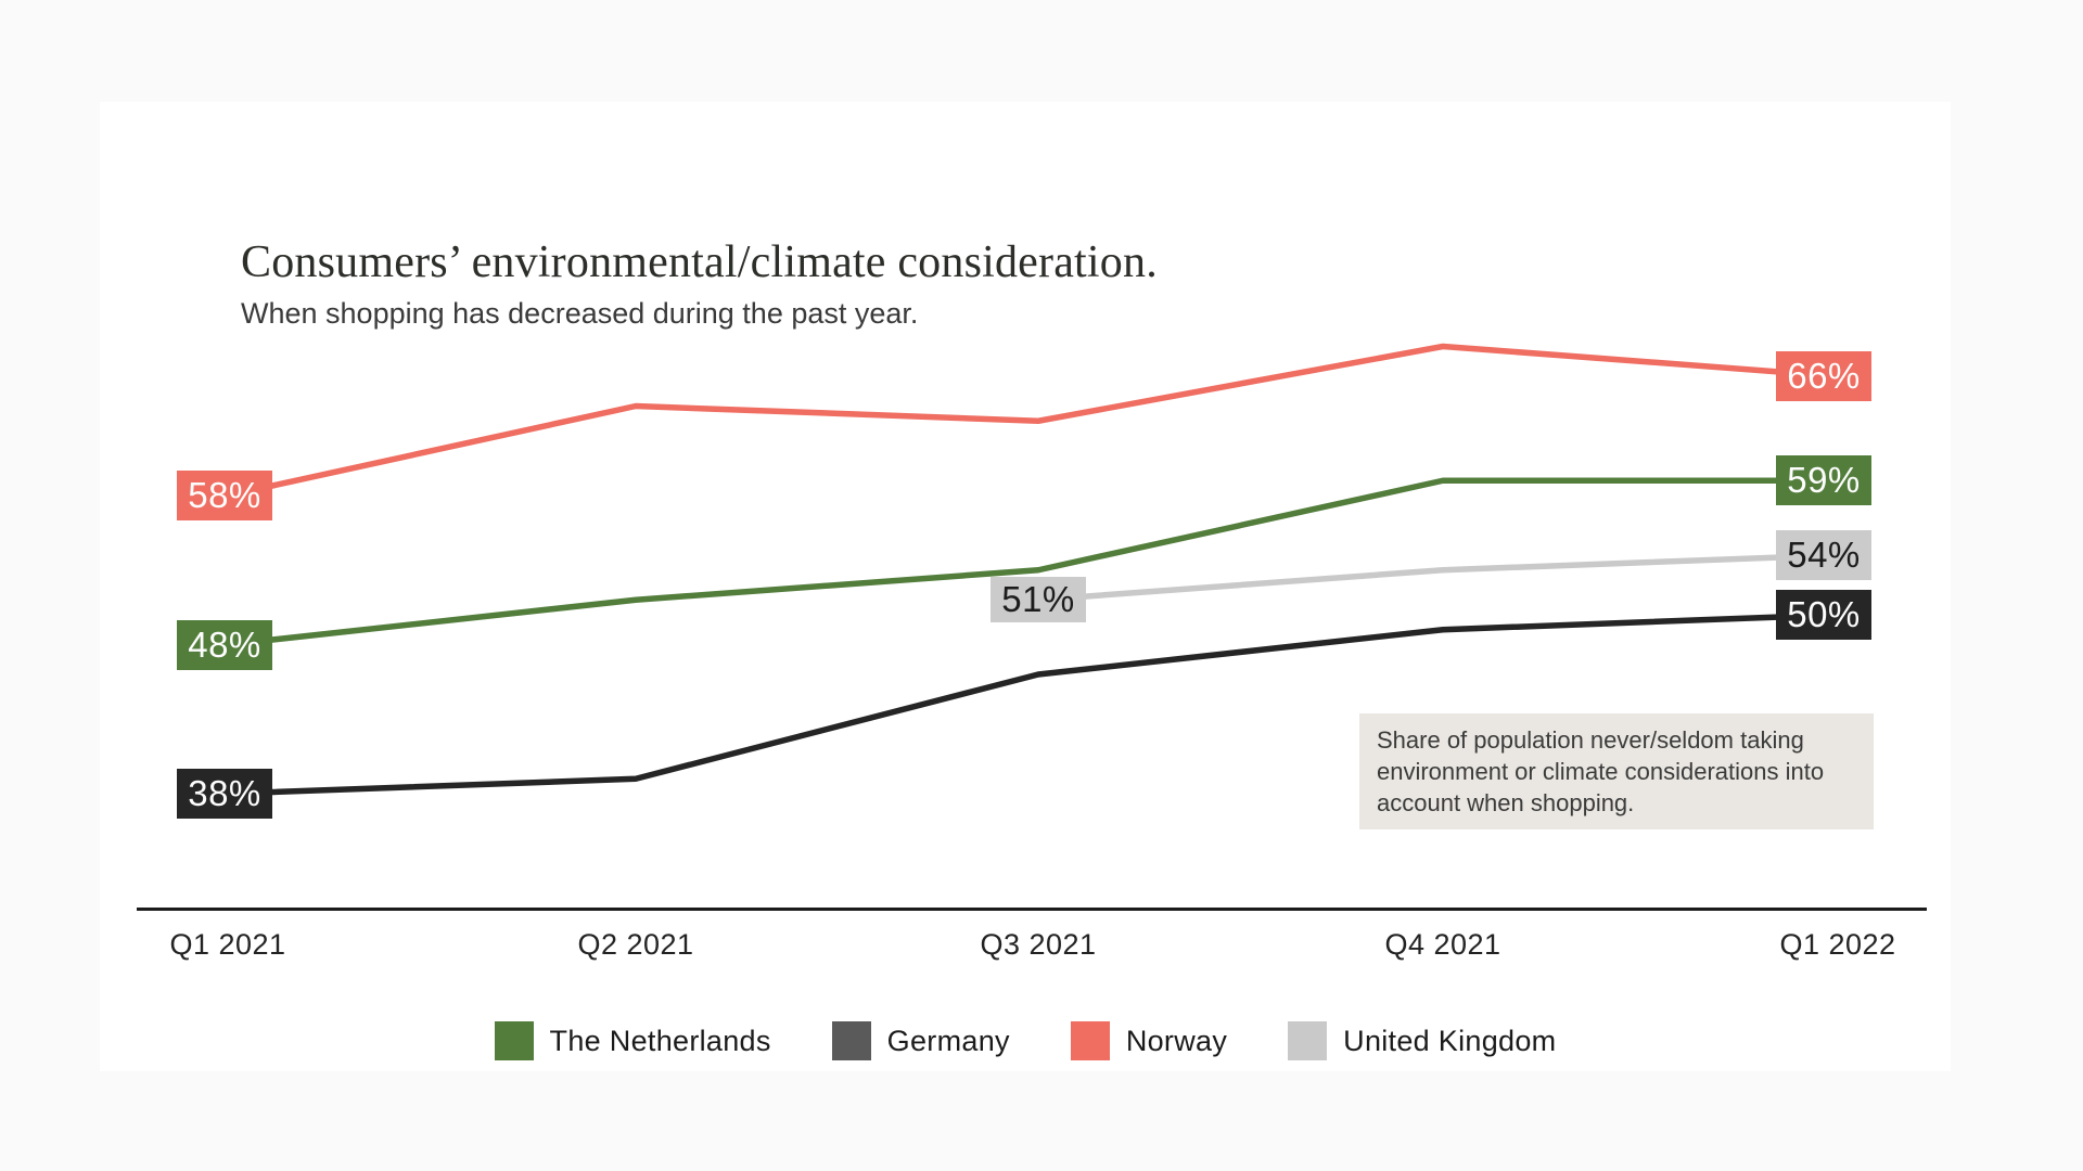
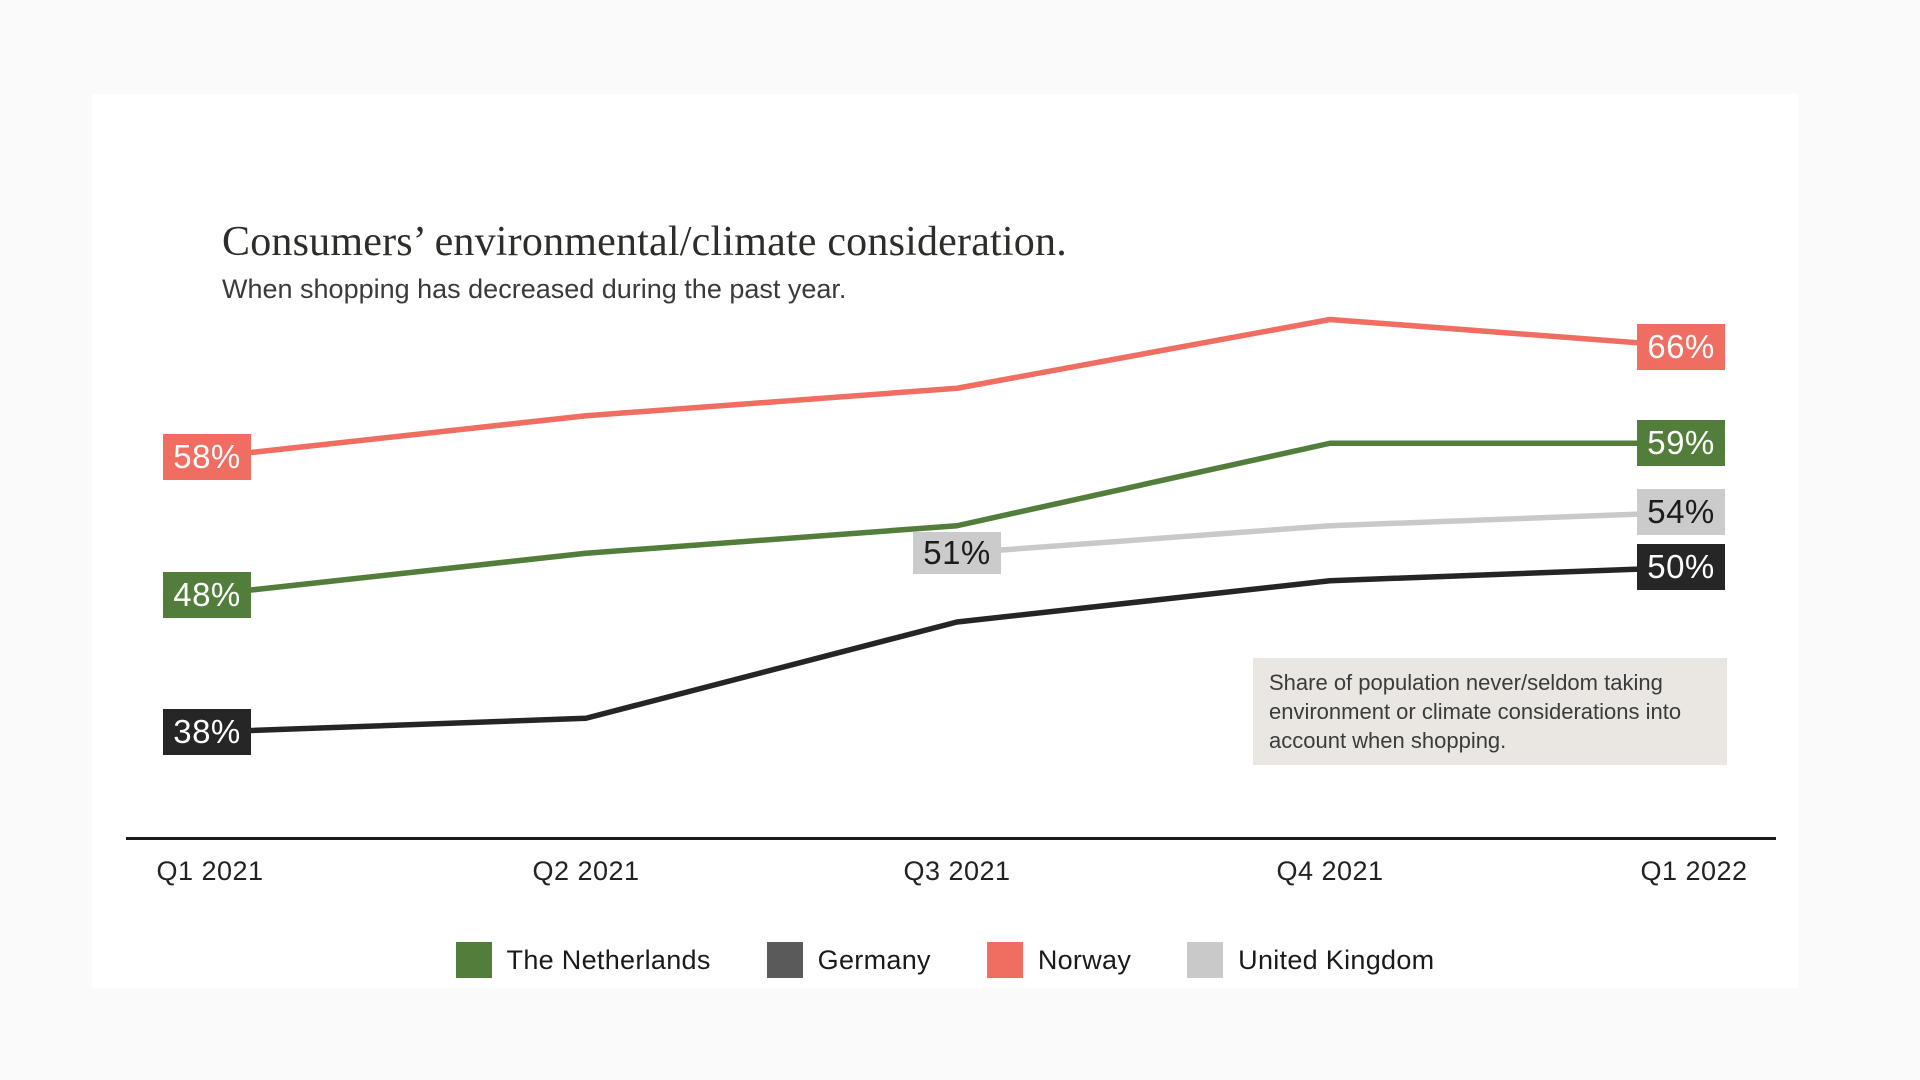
Norway/Q2 2021: 64% -> 61%
